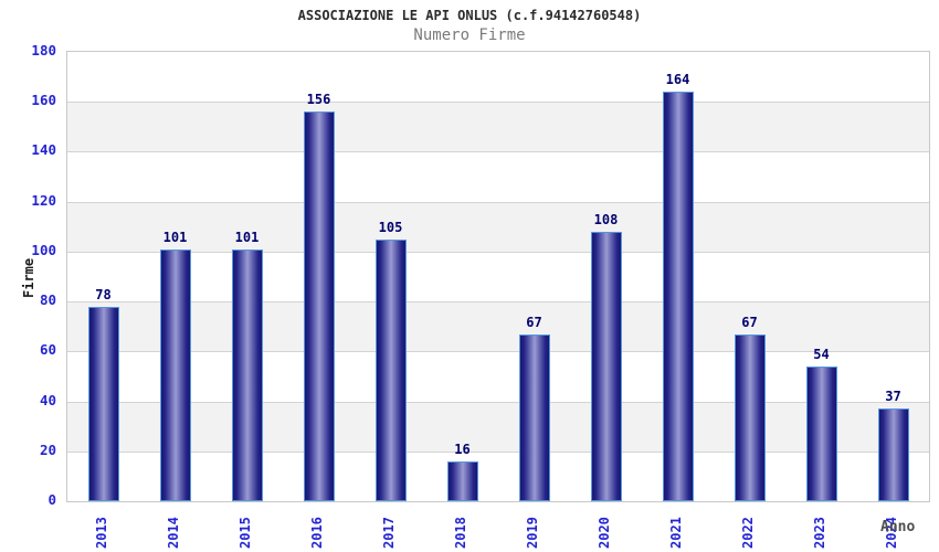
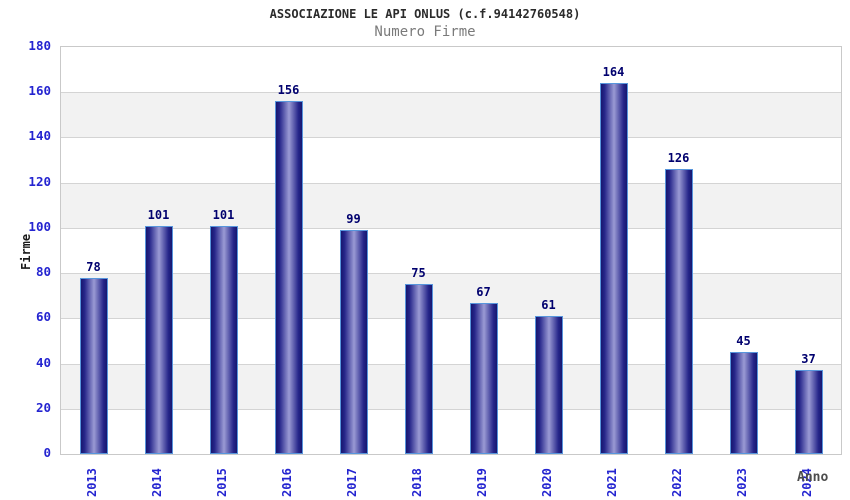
2017: 105 -> 99
2018: 16 -> 75
2020: 108 -> 61
2022: 67 -> 126
2023: 54 -> 45
